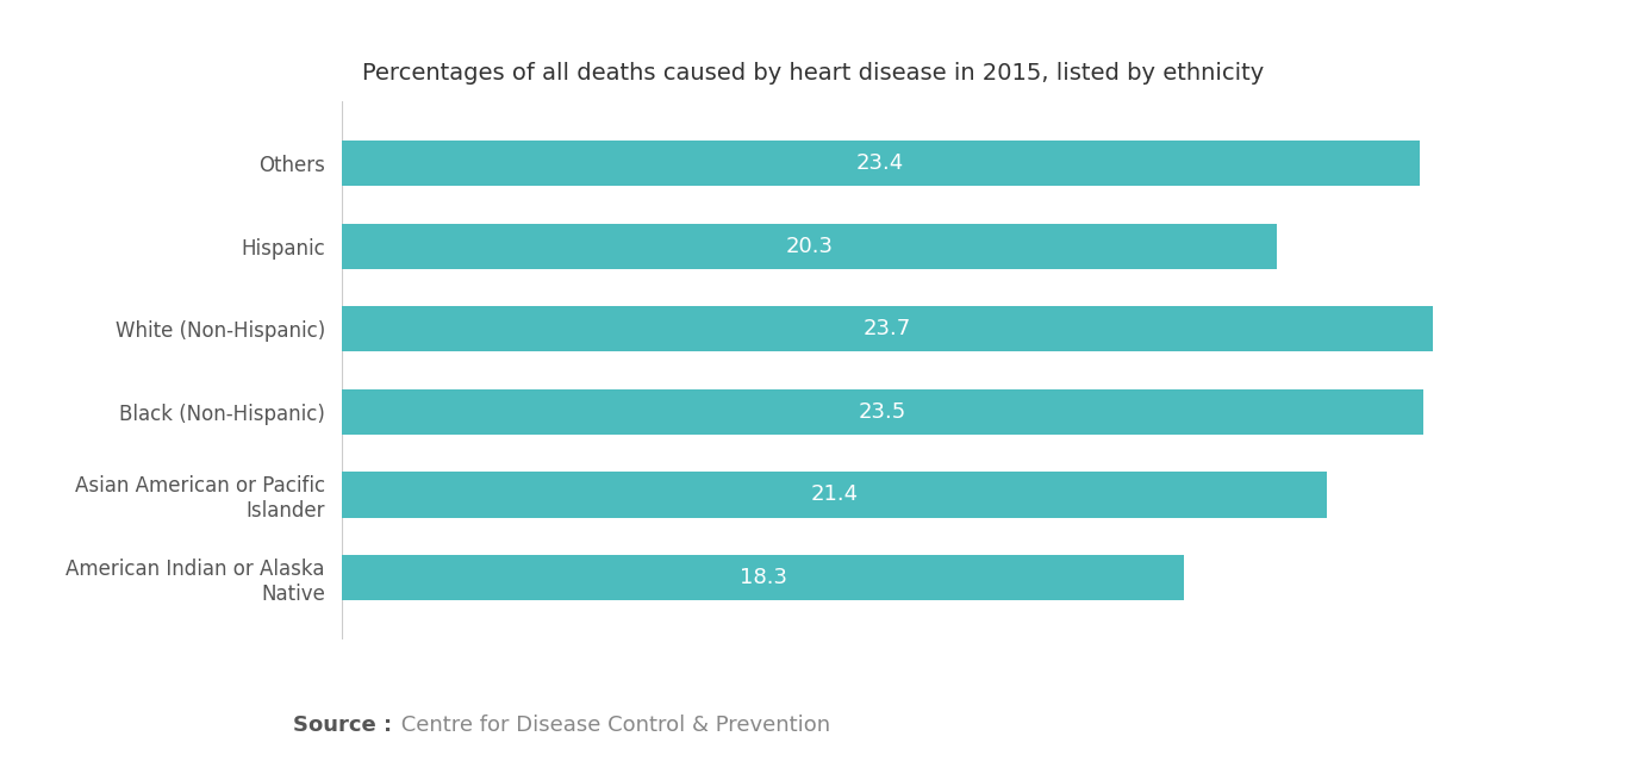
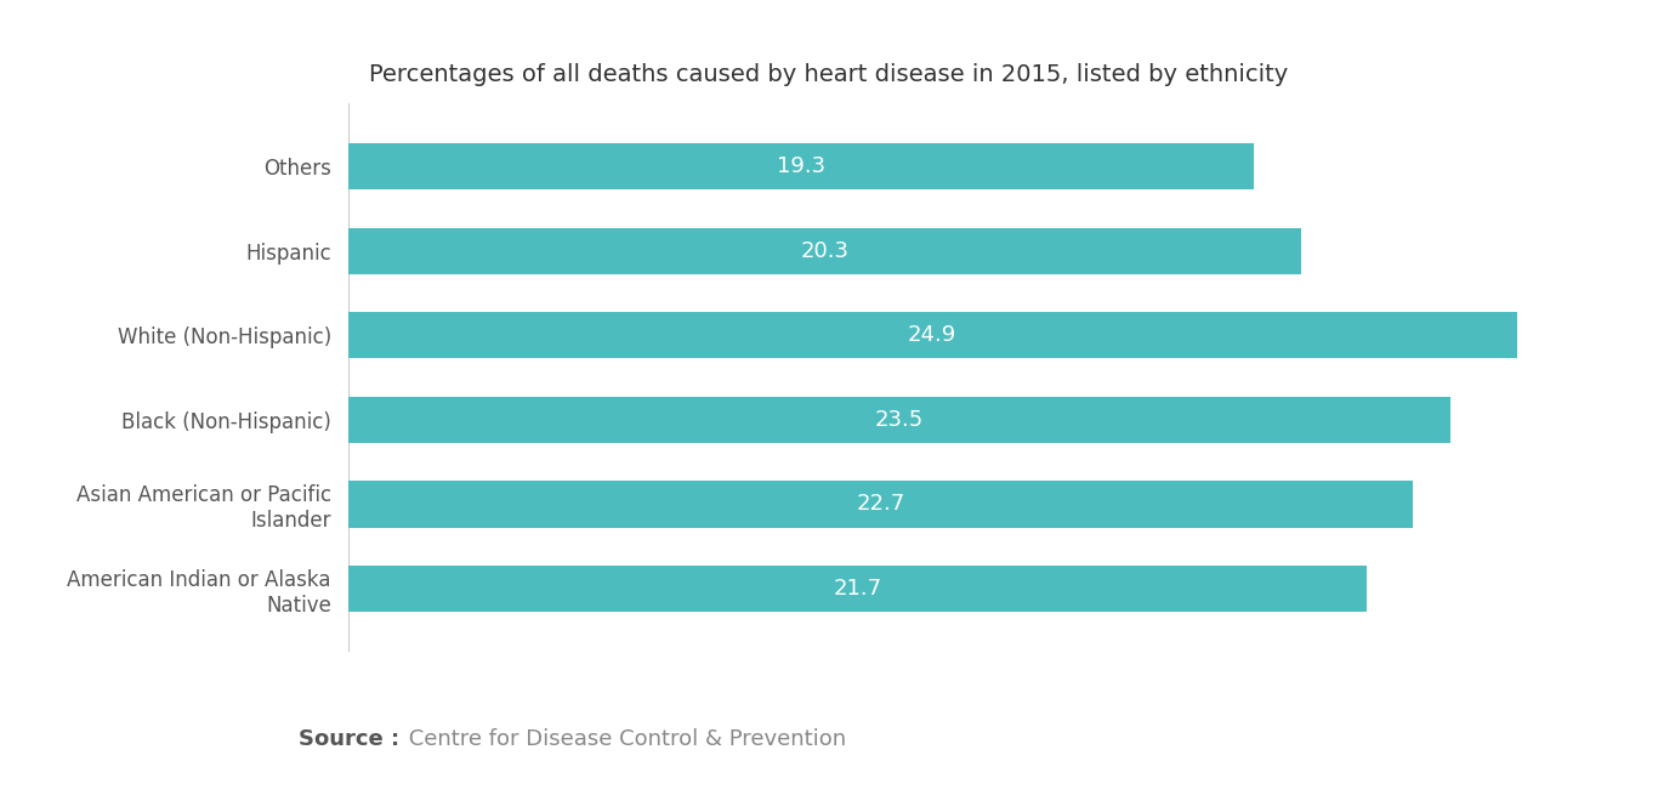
Others: 23.4 -> 19.3
White (Non-Hispanic): 23.7 -> 24.9
Asian American or Pacific Islander: 21.4 -> 22.7
American Indian or Alaska Native: 18.3 -> 21.7
